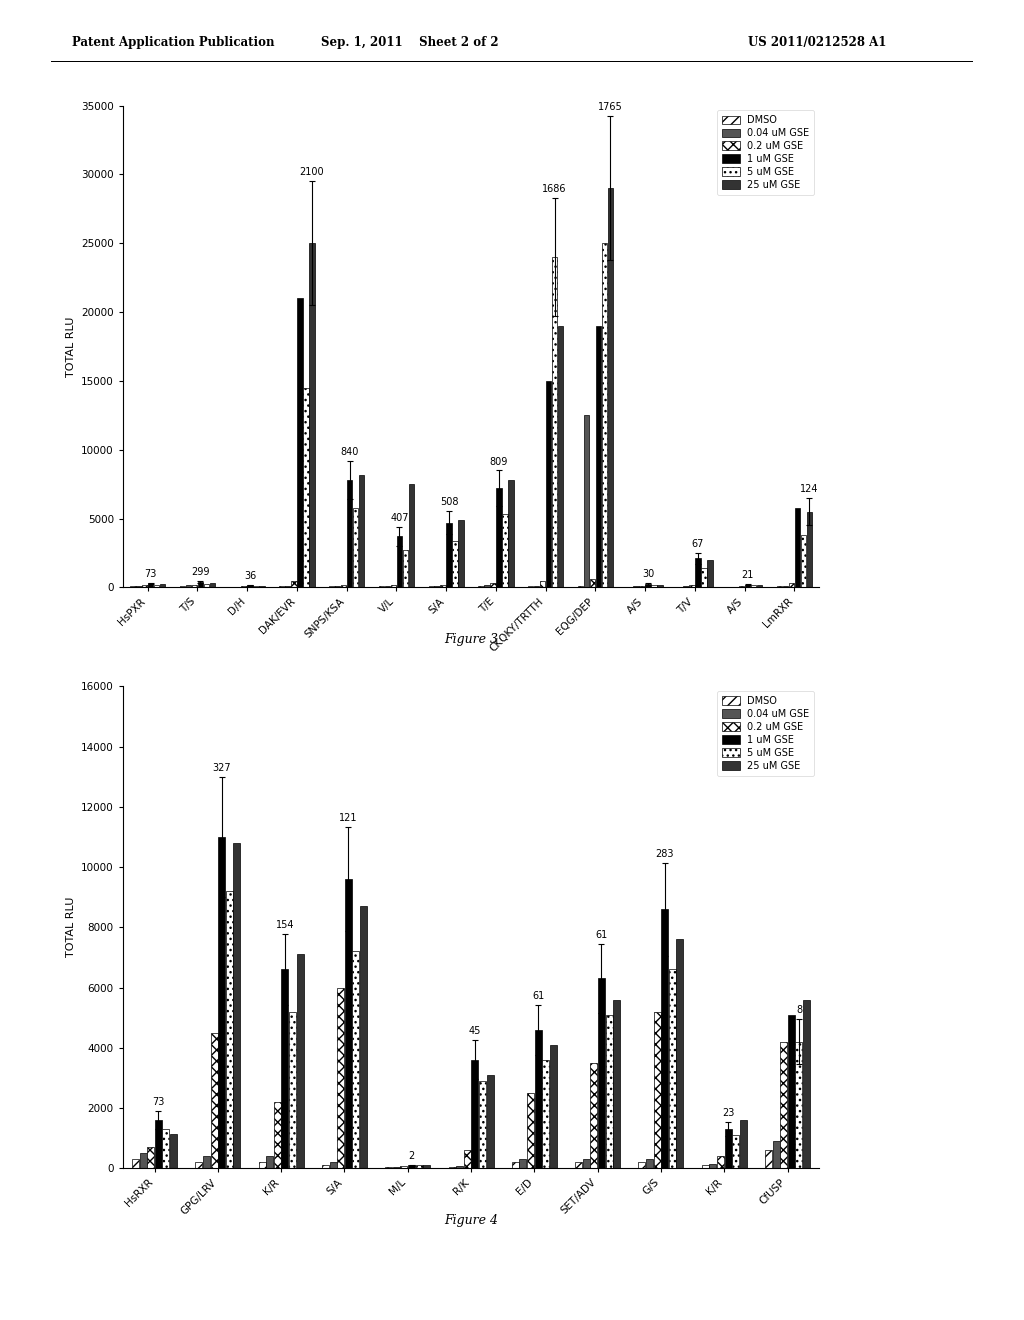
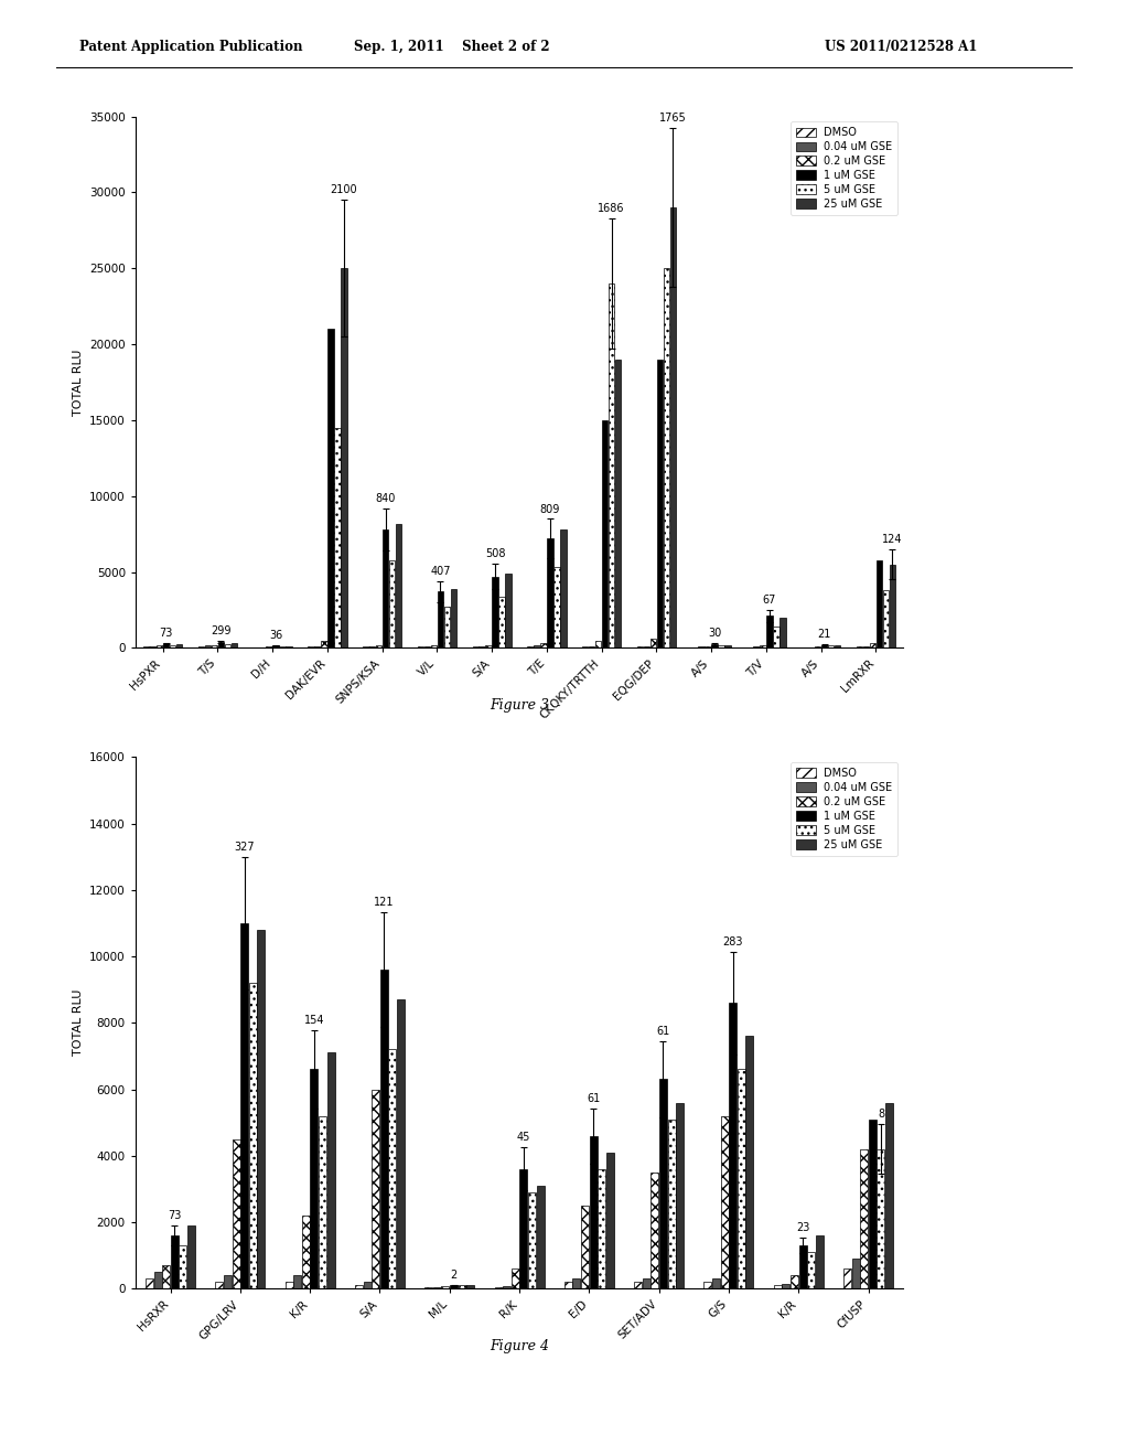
25 uM GSE/V/L: 7500 -> 3900
0.04 uM GSE/EQG/DEP: 12500 -> 100
25 uM GSE/HsRXR: 1150 -> 1900
